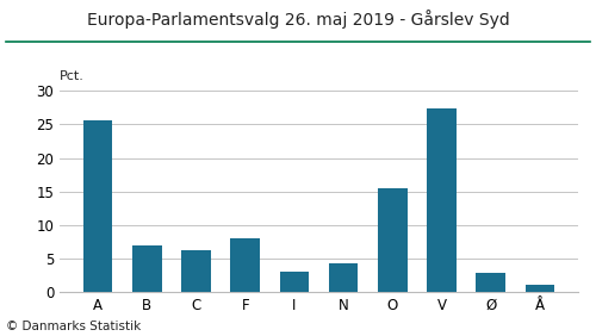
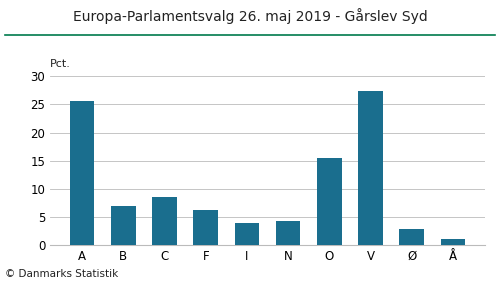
C: 6.3 -> 8.6
F: 8.0 -> 6.2
I: 3.0 -> 4.0
